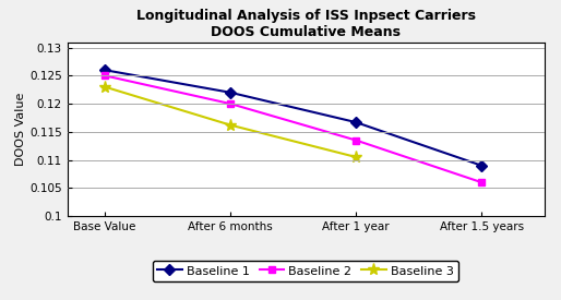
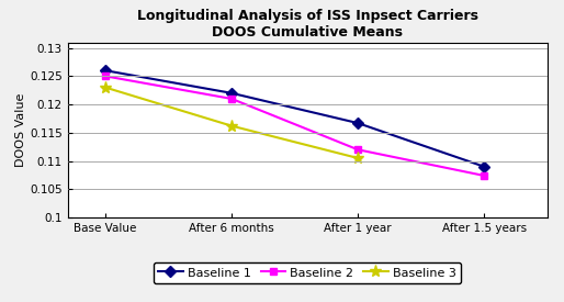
Baseline 2/After 6 months: 0.1200 -> 0.1210
Baseline 2/After 1 year: 0.1135 -> 0.1120
Baseline 2/After 1.5 years: 0.1060 -> 0.1074
